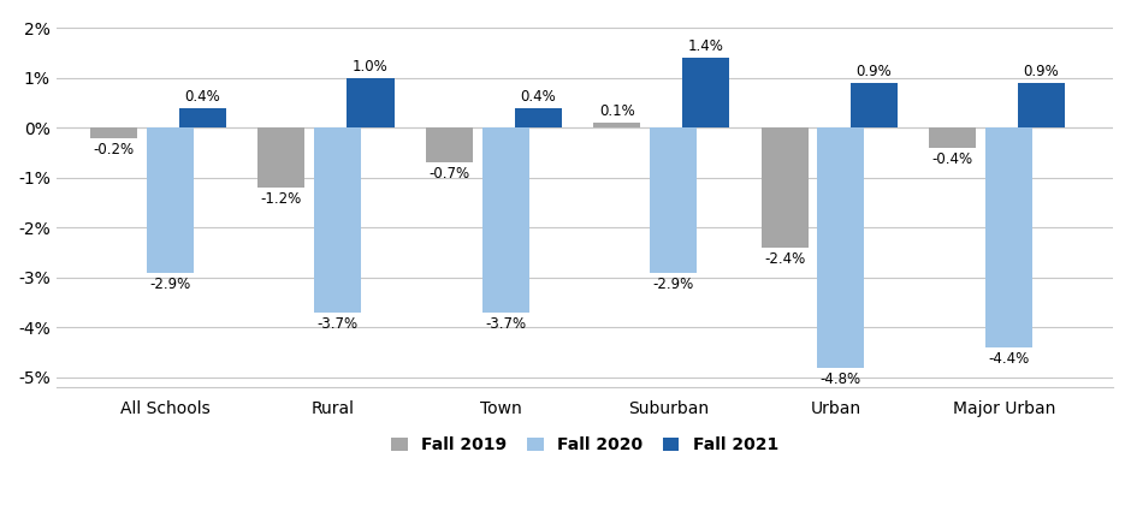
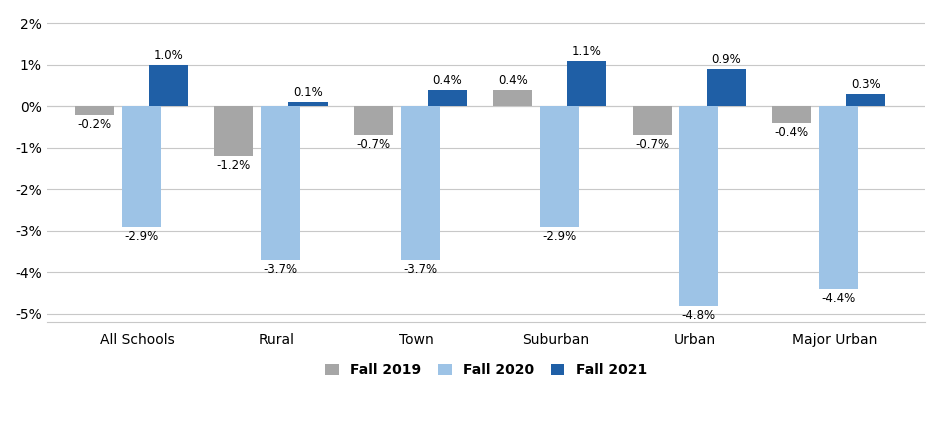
Fall 2021/All Schools: 0.4% -> 1.0%
Fall 2021/Rural: 1.0% -> 0.1%
Fall 2019/Suburban: 0.1% -> 0.4%
Fall 2021/Suburban: 1.4% -> 1.1%
Fall 2019/Urban: -2.4% -> -0.7%
Fall 2021/Major Urban: 0.9% -> 0.3%
